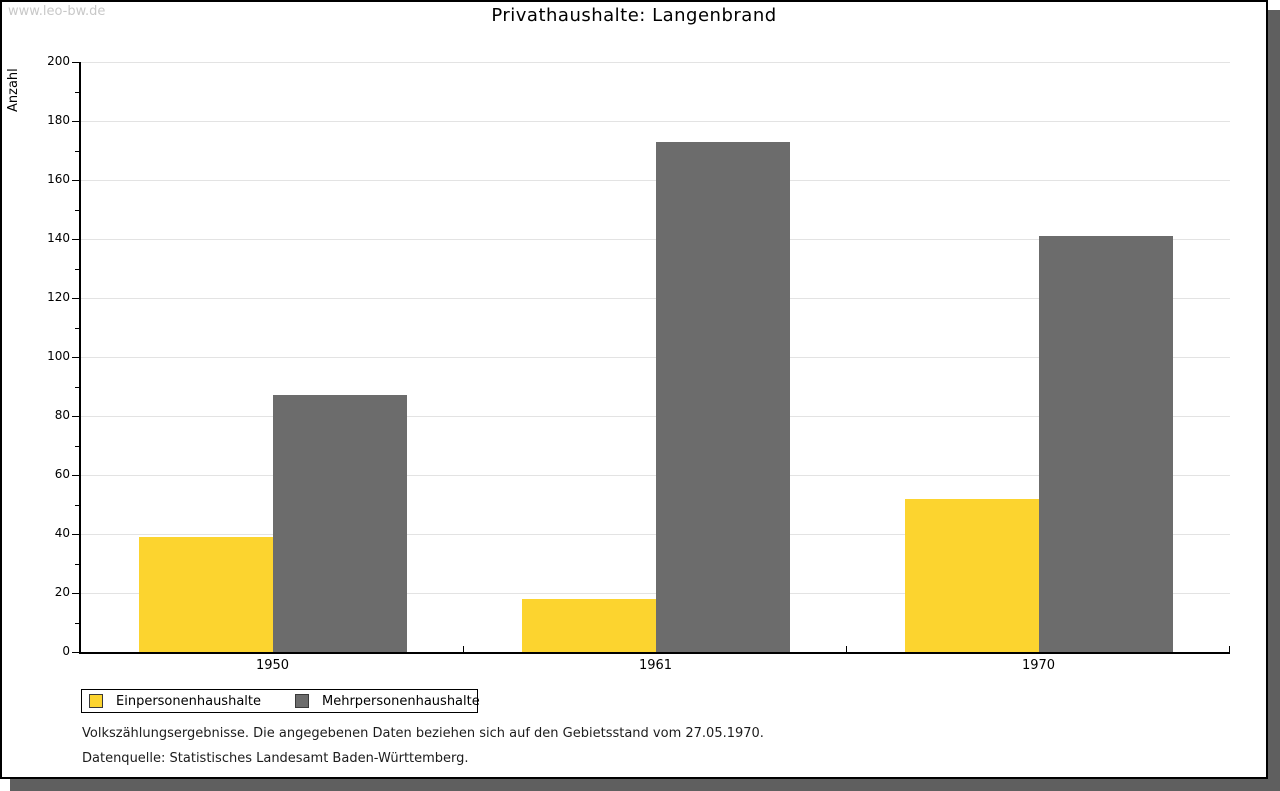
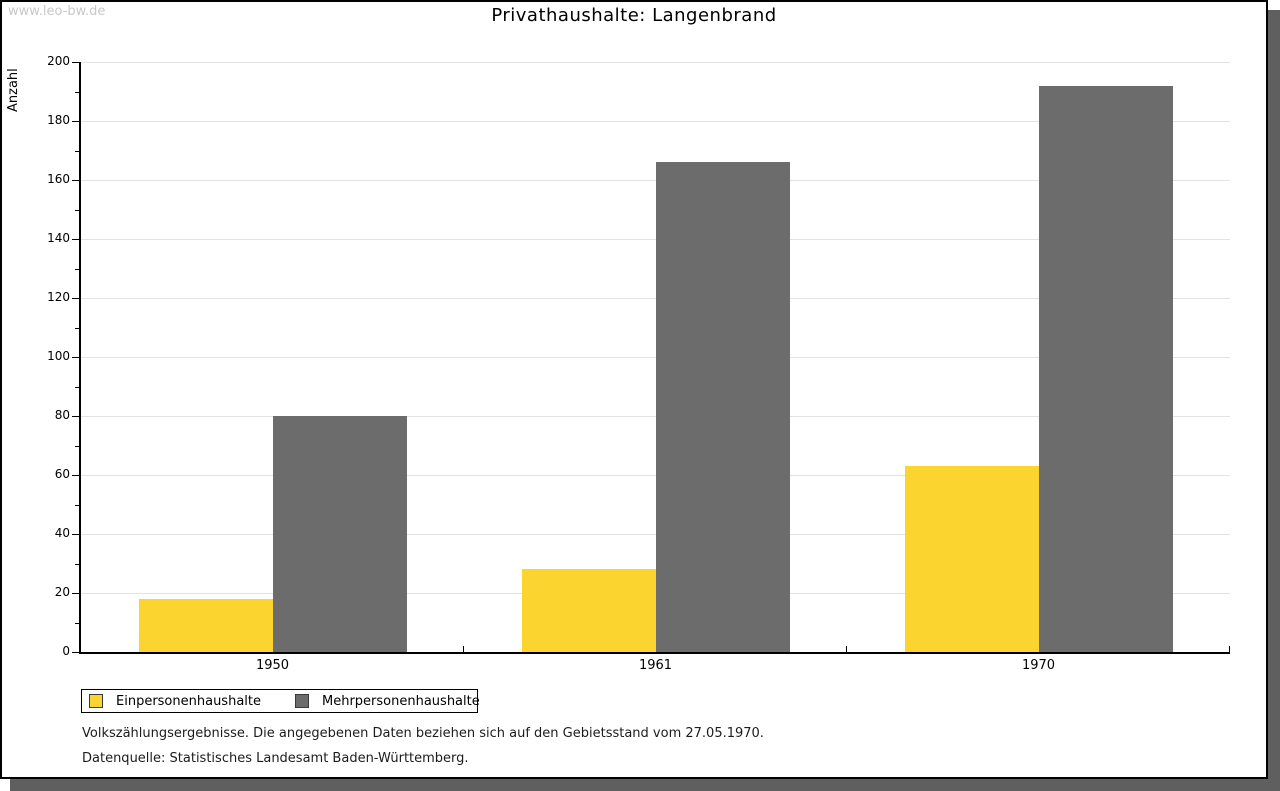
Einpersonenhaushalte/1950: 39 -> 18
Mehrpersonenhaushalte/1950: 87 -> 80
Einpersonenhaushalte/1961: 18 -> 28
Mehrpersonenhaushalte/1961: 173 -> 166
Einpersonenhaushalte/1970: 52 -> 63
Mehrpersonenhaushalte/1970: 141 -> 192
